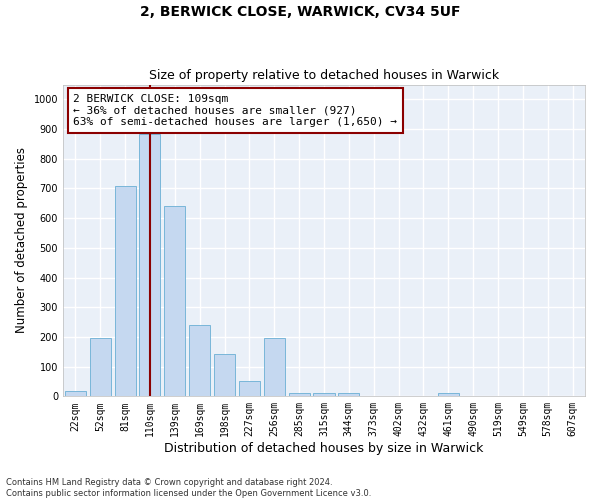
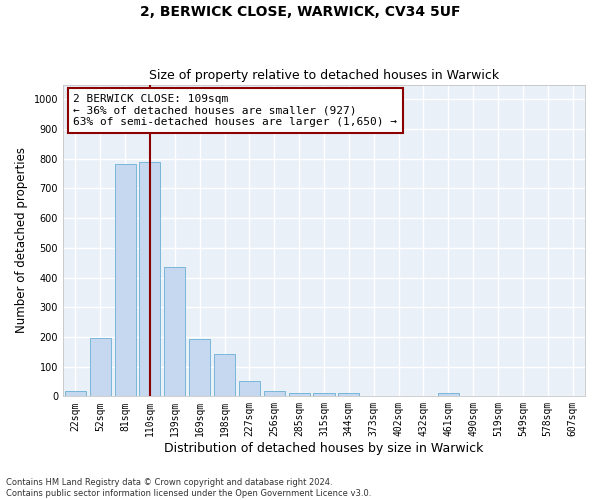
81sqm: 710 -> 783
110sqm: 885 -> 790
139sqm: 640 -> 435
169sqm: 240 -> 193
256sqm: 195 -> 18
